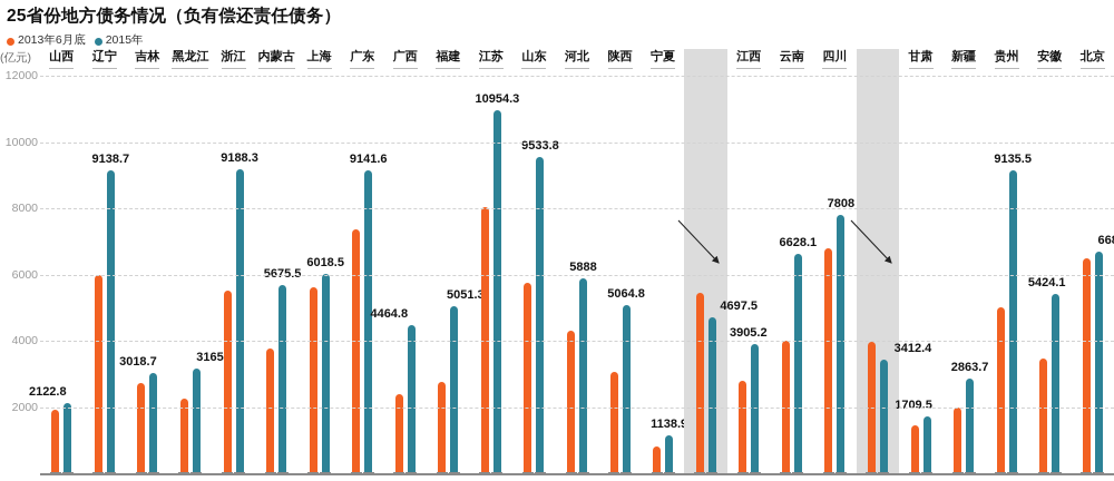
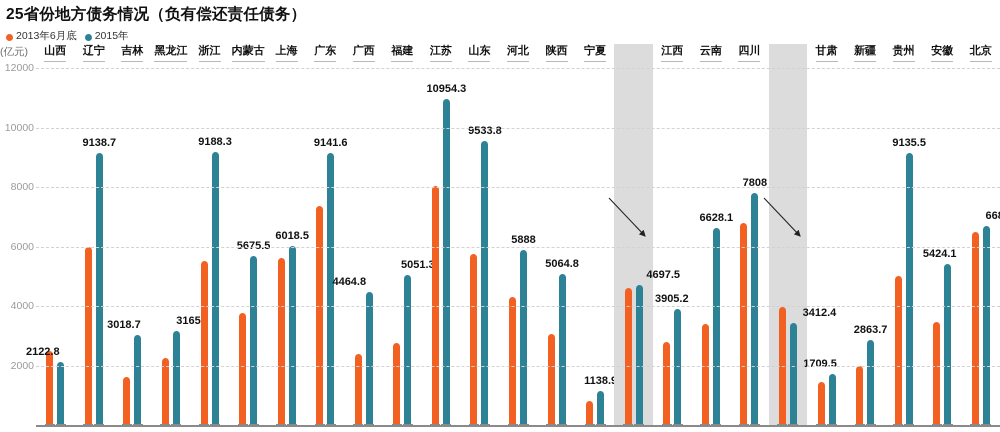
2013年6月底/山西: 1900 -> 2500
2013年6月底/吉林: 2700 -> 1600
2013年6月底/湖北: 5400 -> 4600
2013年6月底/云南: 4000 -> 3400
